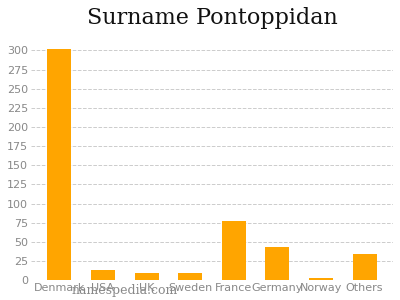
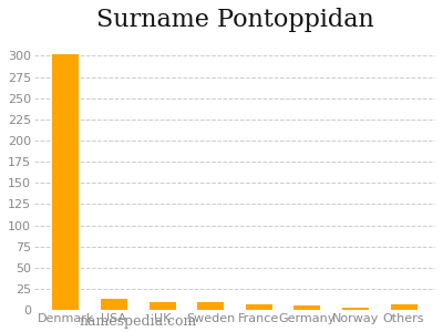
France: 78 -> 7
Germany: 44 -> 6
Others: 34 -> 7
